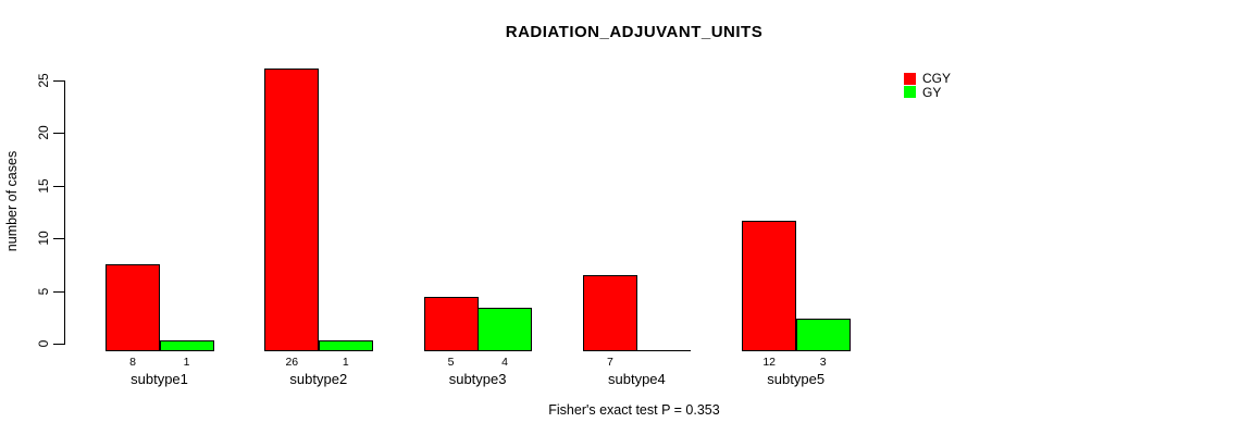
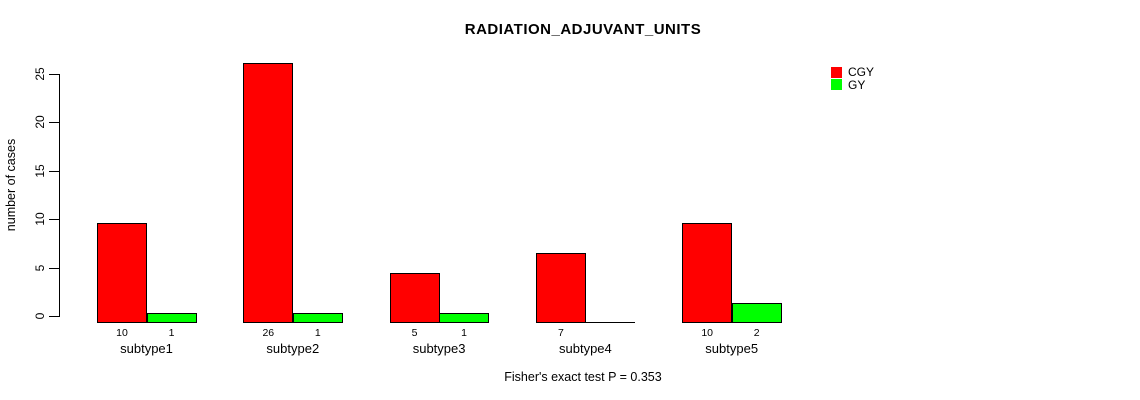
CGY/subtype1: 8 -> 10
GY/subtype3: 4 -> 1
CGY/subtype5: 12 -> 10
GY/subtype5: 3 -> 2
